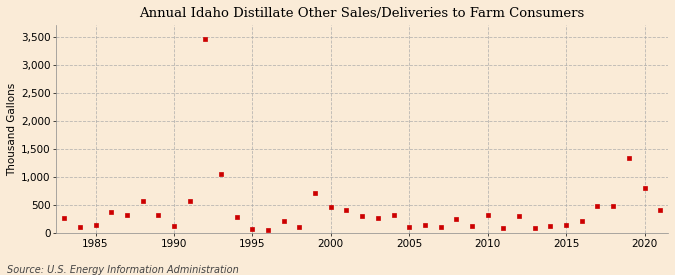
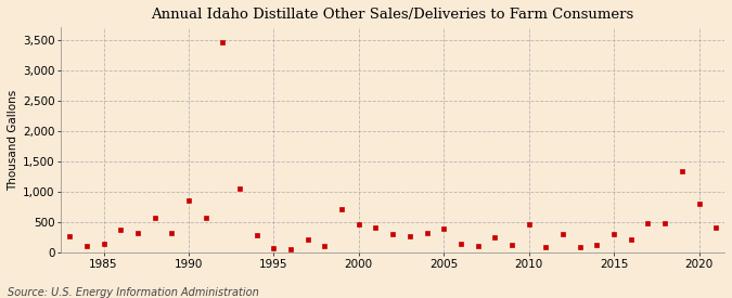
1990: 130 -> 860
2005: 110 -> 400
2010: 320 -> 460
2015: 150 -> 300
